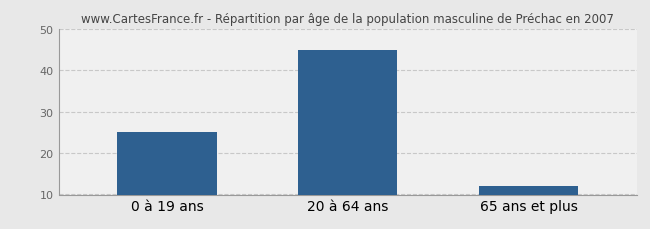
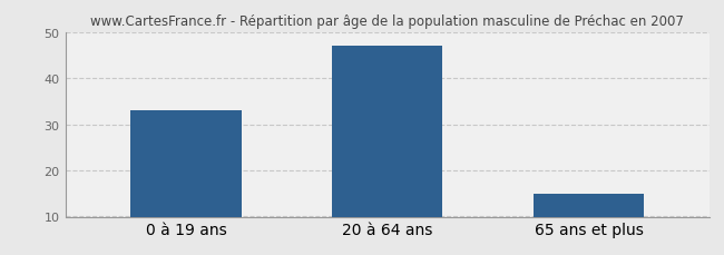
0 à 19 ans: 25 -> 33
20 à 64 ans: 45 -> 47
65 ans et plus: 12 -> 15
